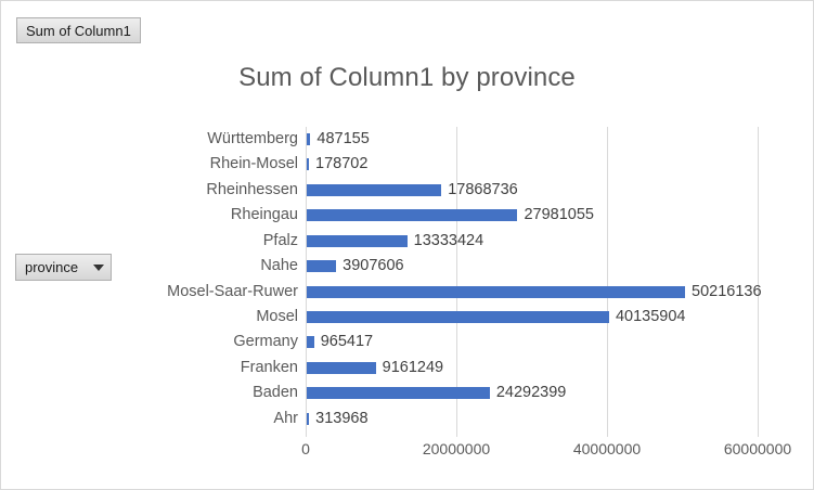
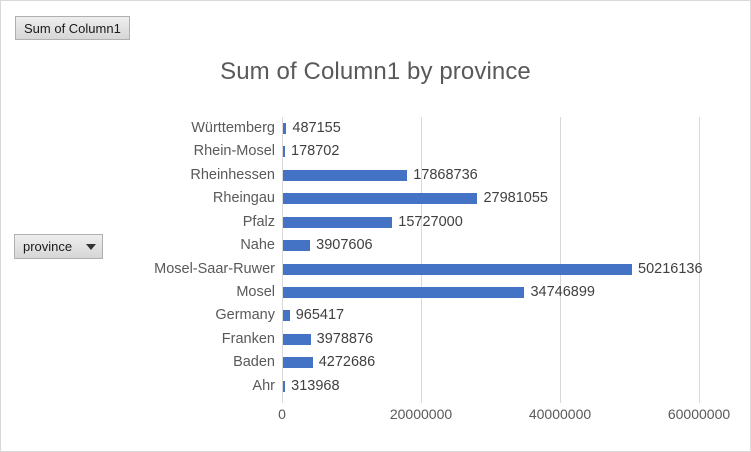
Pfalz: 13333424 -> 15727000
Mosel: 40135904 -> 34746899
Franken: 9161249 -> 3978876
Baden: 24292399 -> 4272686
